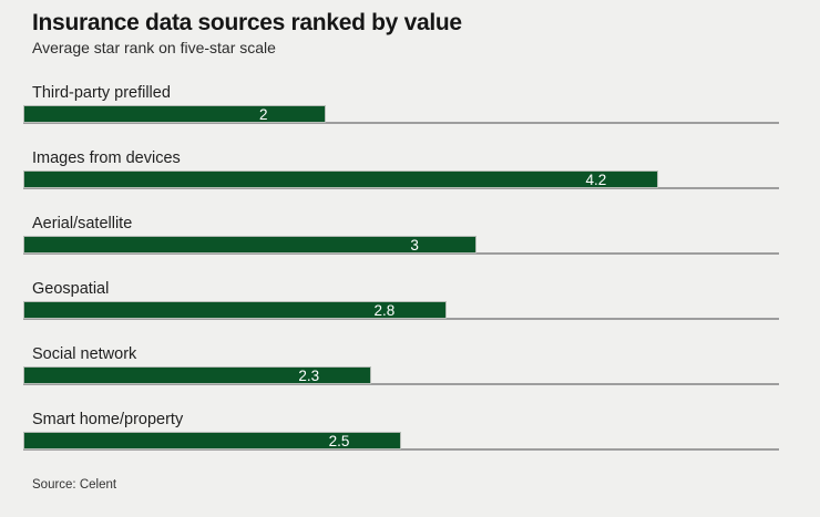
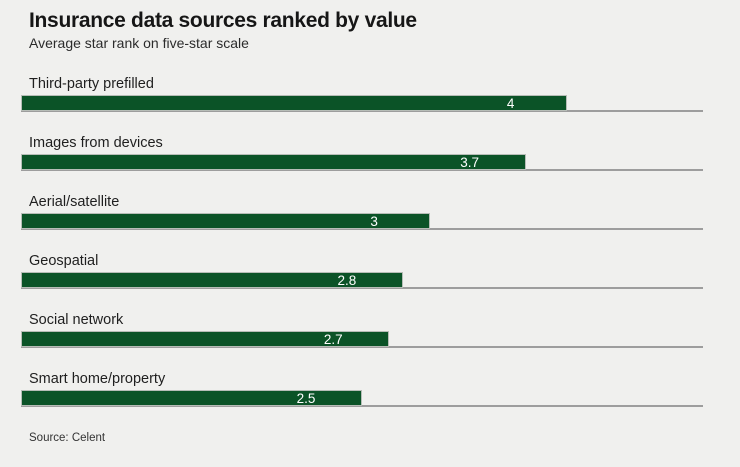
Third-party prefilled: 2 -> 4
Images from devices: 4.2 -> 3.7
Social network: 2.3 -> 2.7
